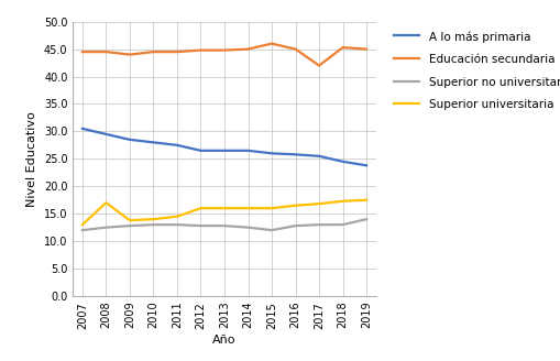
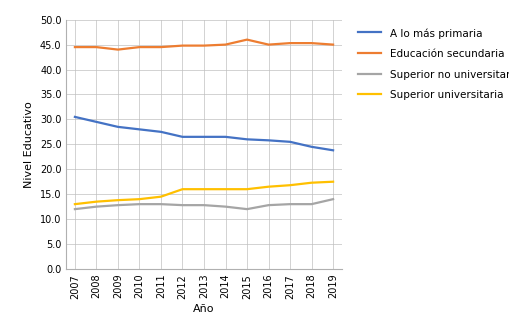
Superior universitaria/2008: 17.0 -> 13.5
Educación secundaria/2017: 42.0 -> 45.3
